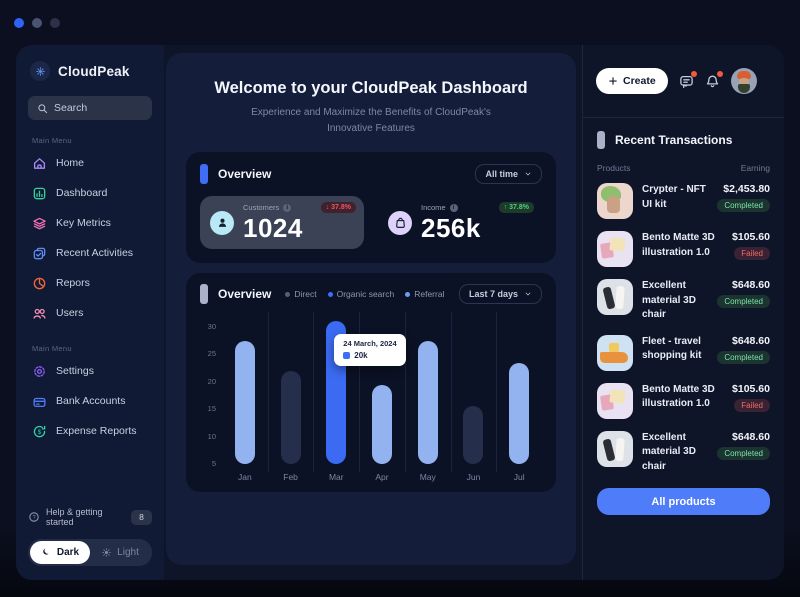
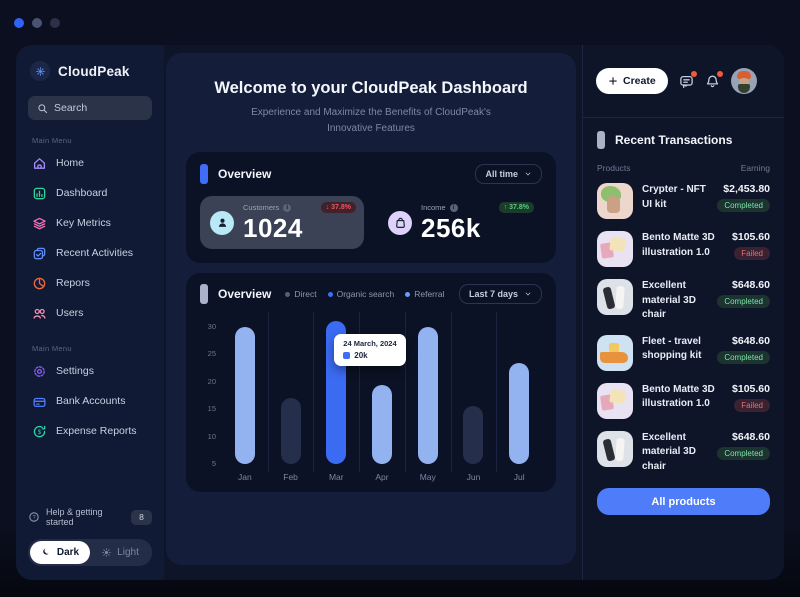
Jan: 28 -> 30
Feb: 22 -> 17
May: 28 -> 30
